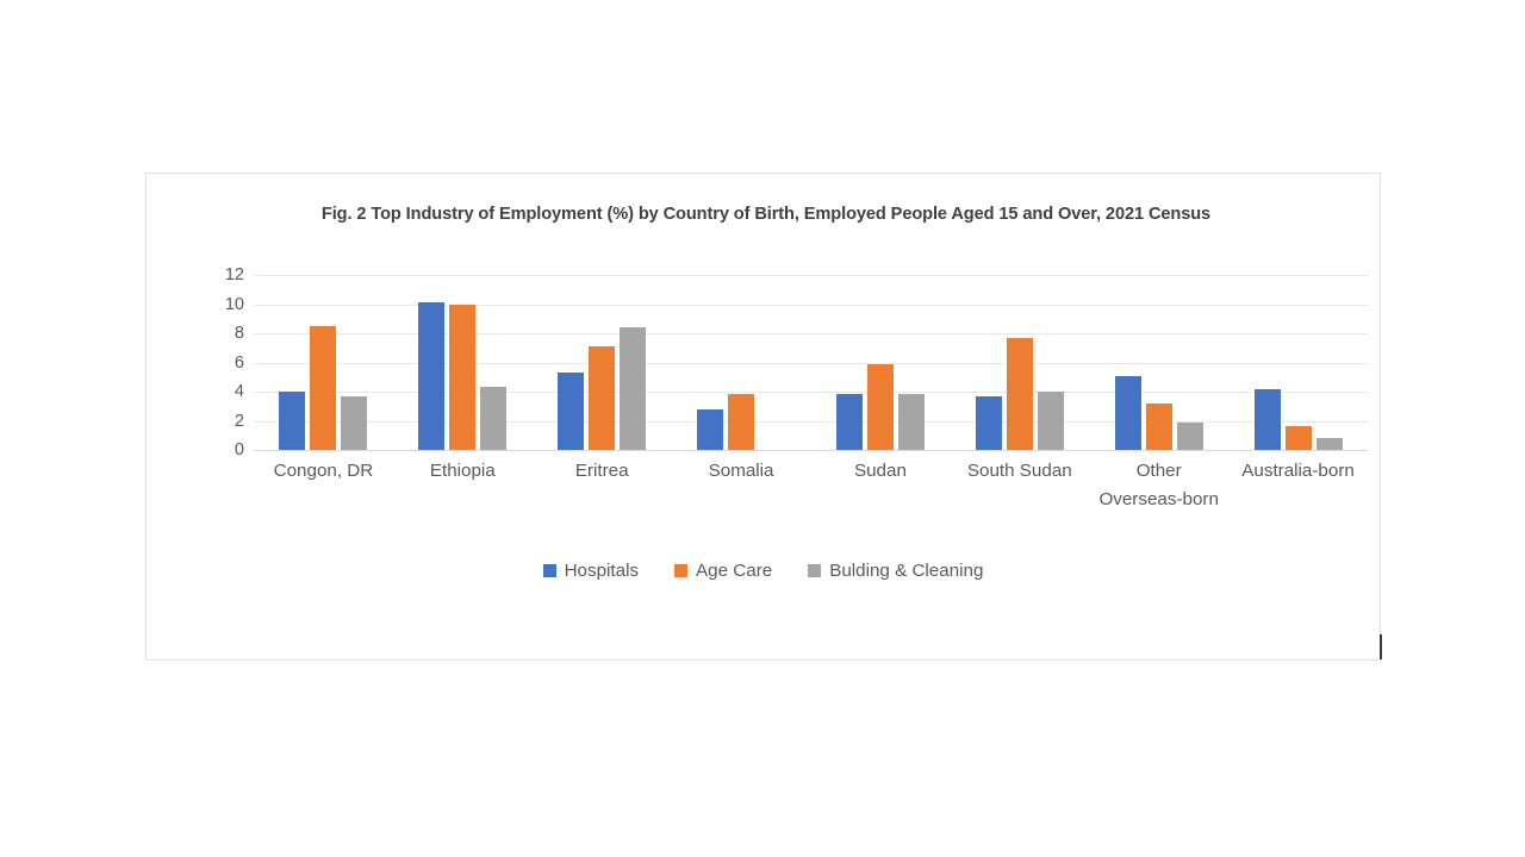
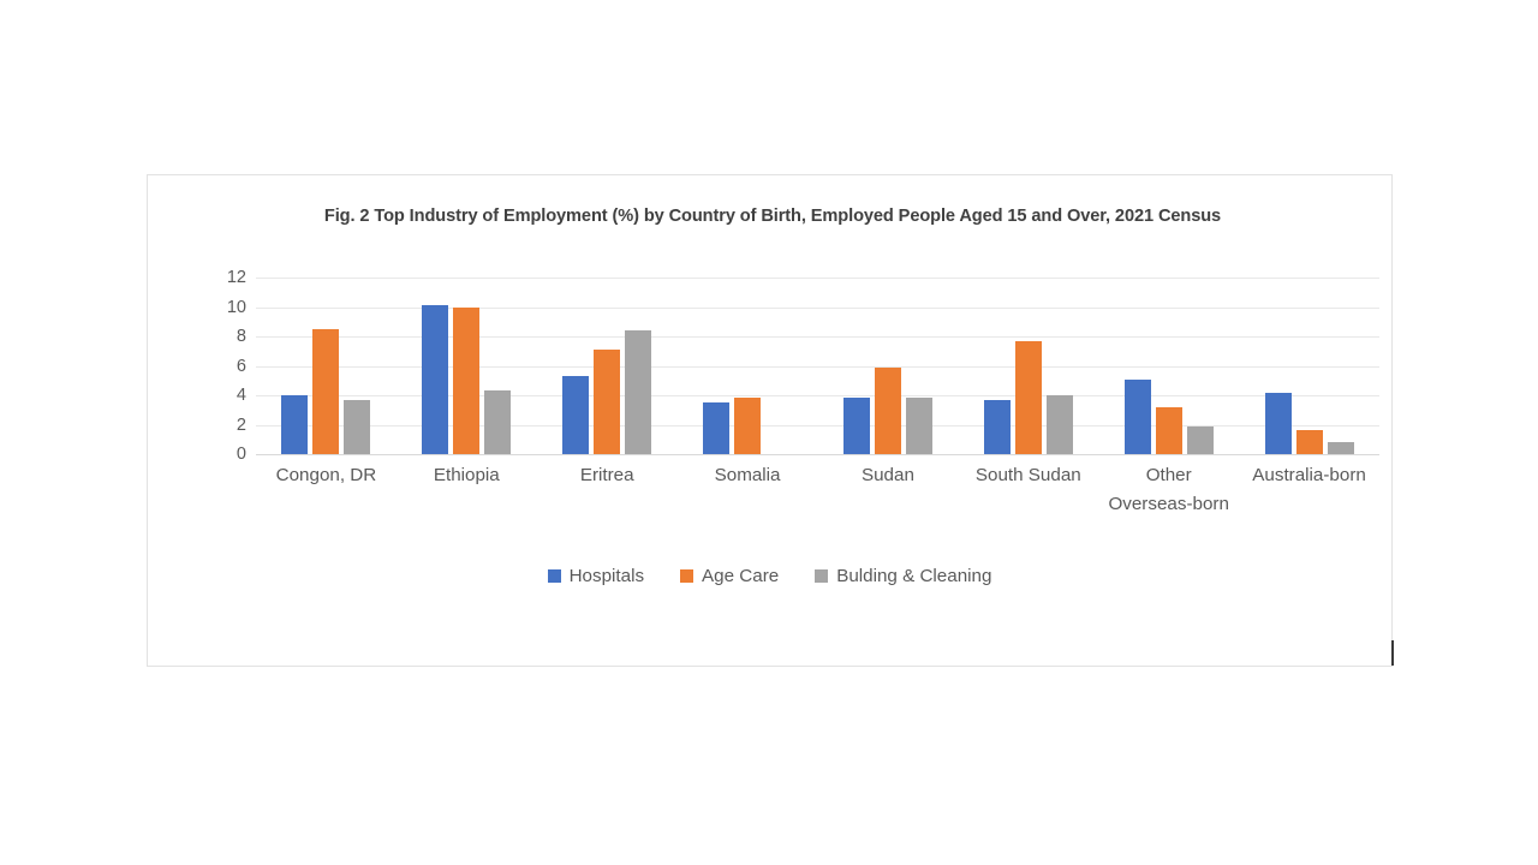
Hospitals/Somalia: 2.8 -> 3.5
